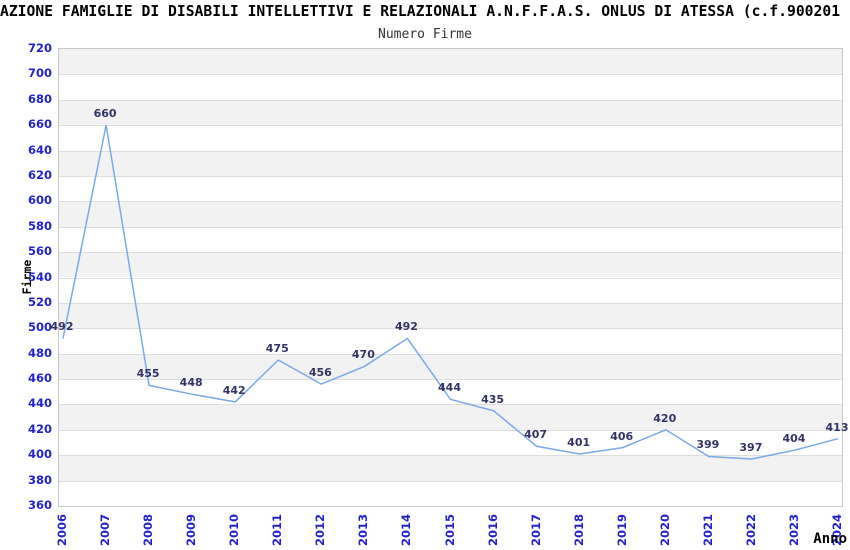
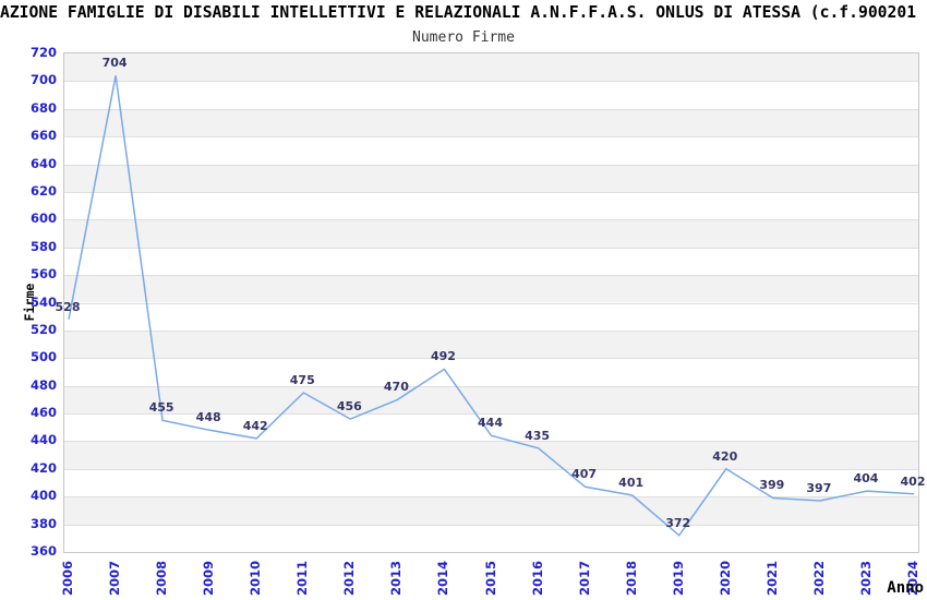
2006: 492 -> 528
2007: 660 -> 704
2019: 406 -> 372
2024: 413 -> 402
